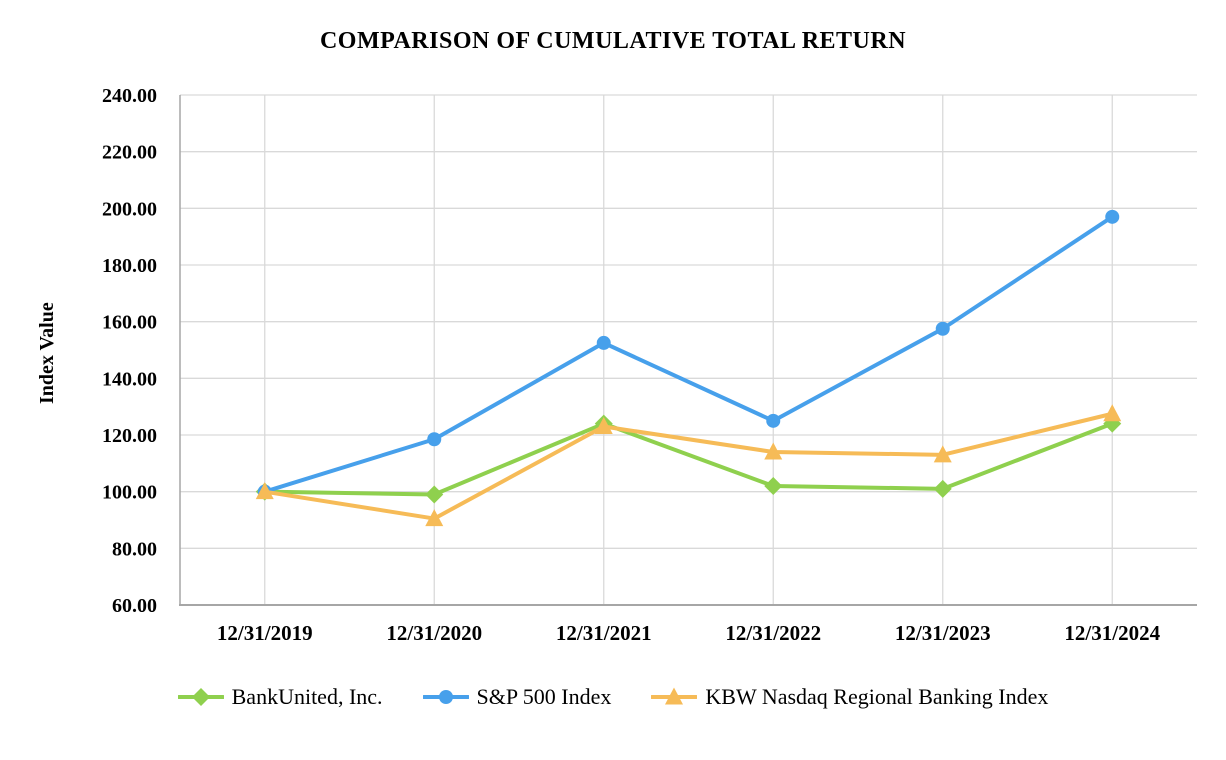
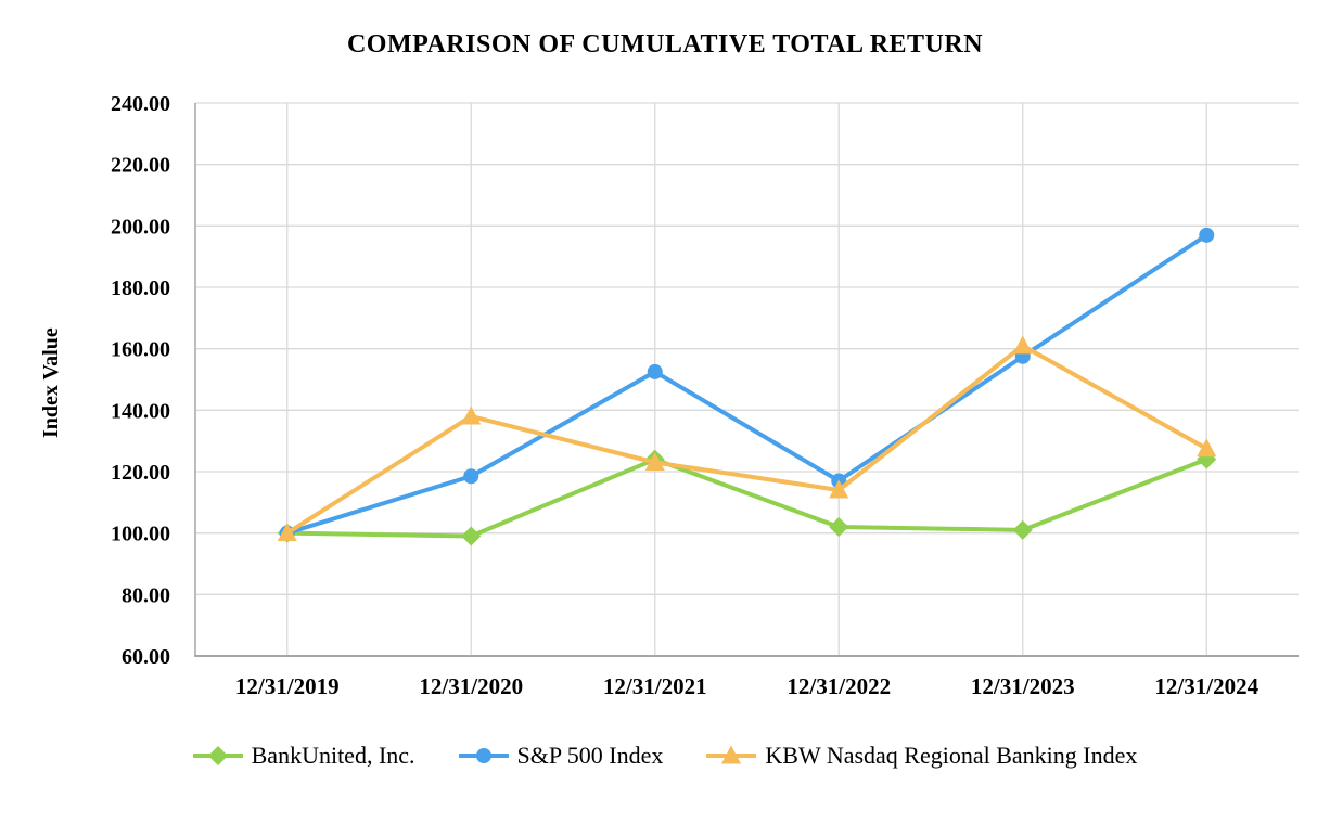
KBW Nasdaq Regional Banking Index/12/31/2020: 90 -> 138
S&P 500 Index/12/31/2022: 125 -> 117
KBW Nasdaq Regional Banking Index/12/31/2023: 113 -> 161
